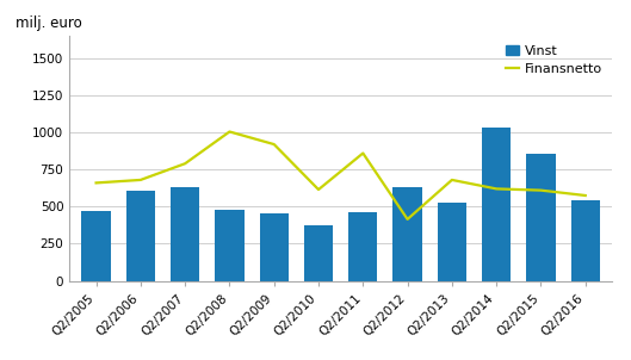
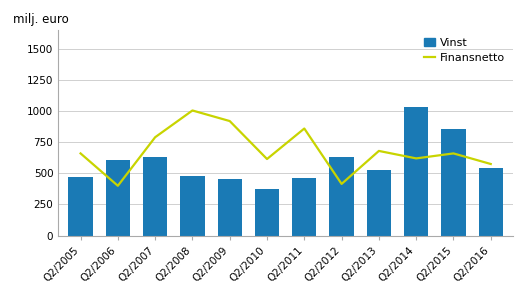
Finansnetto/Q2/2006: 680 -> 400
Finansnetto/Q2/2015: 610 -> 660
